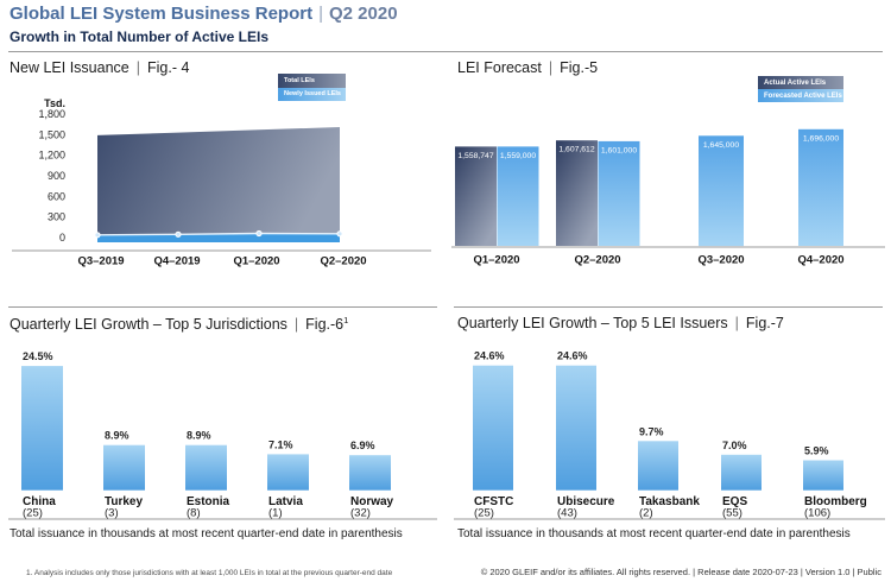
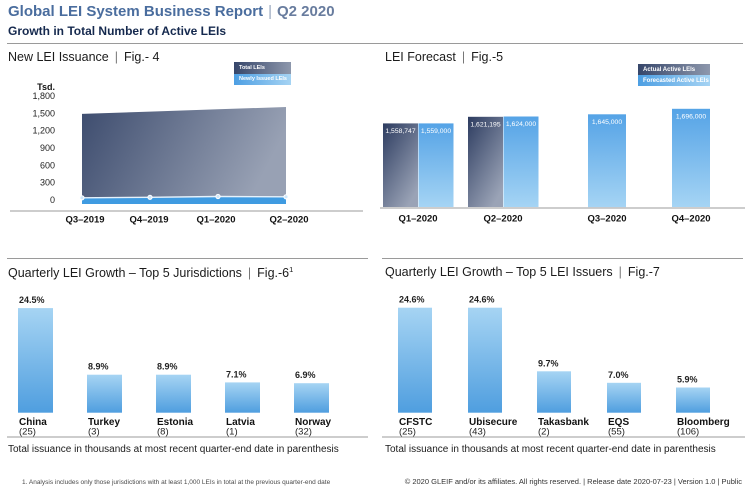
LEI Forecast | Fig.-5/Actual Active LEIs/Q2–2020: 1,607,612 -> 1,621,195
LEI Forecast | Fig.-5/Forecasted Active LEIs/Q2–2020: 1,601,000 -> 1,624,000
